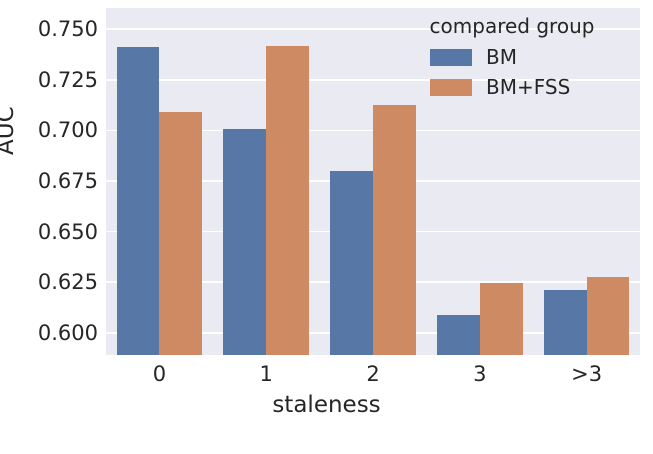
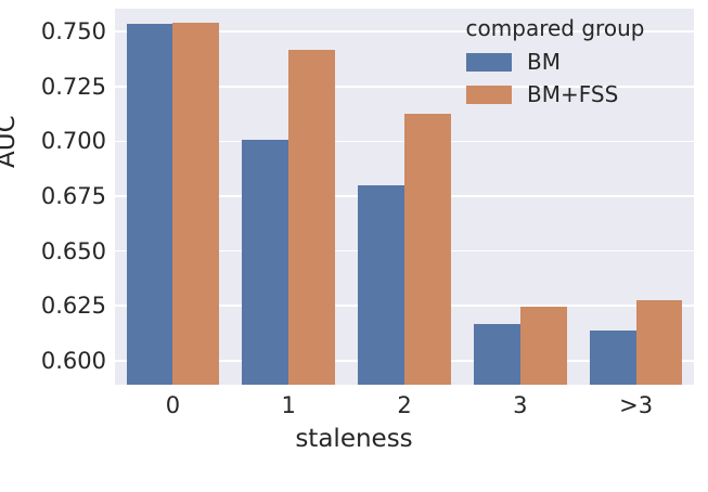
BM/0: 0.741 -> 0.753
BM+FSS/0: 0.709 -> 0.754
BM/3: 0.609 -> 0.617
BM/>3: 0.621 -> 0.614
